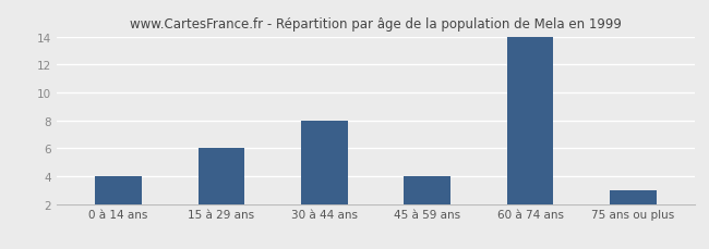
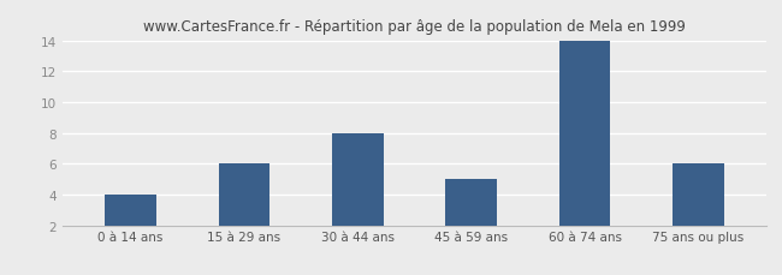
45 à 59 ans: 4 -> 5
75 ans ou plus: 3 -> 6
